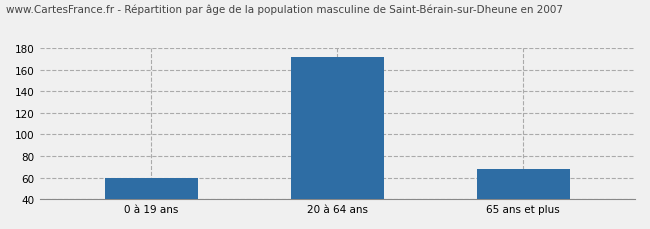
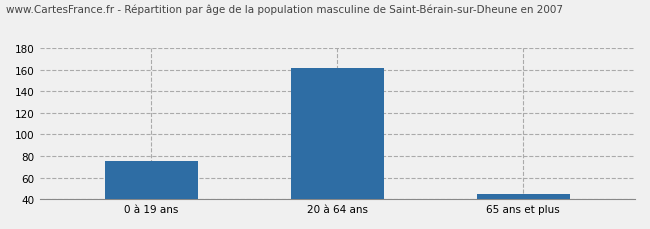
0 à 19 ans: 60 -> 75
20 à 64 ans: 172 -> 161
65 ans et plus: 68 -> 45
